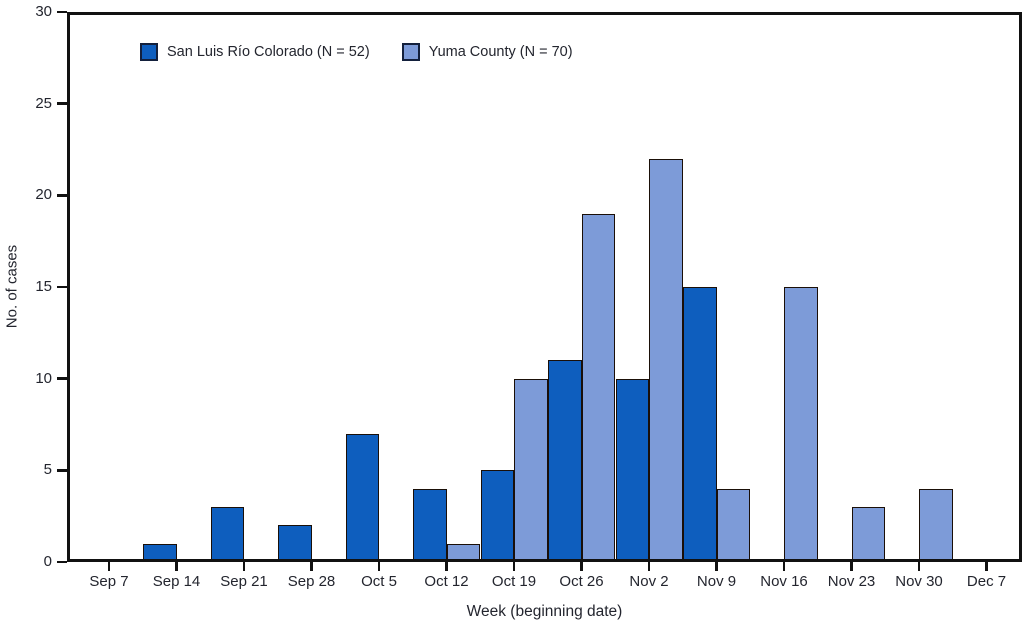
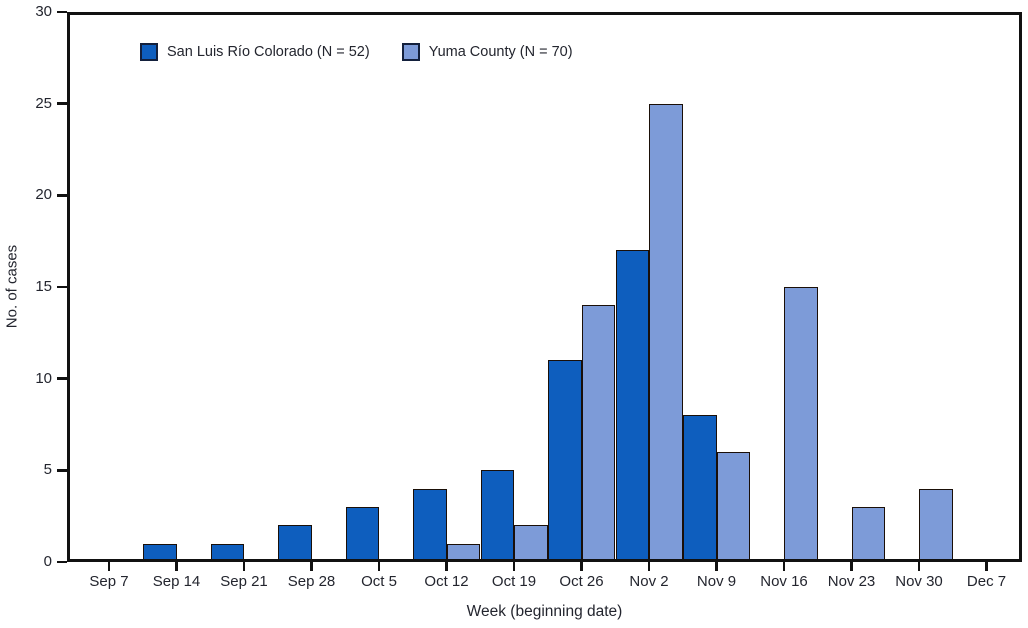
San Luis Río Colorado (N = 52)/Sep 21: 3 -> 1
San Luis Río Colorado (N = 52)/Oct 5: 7 -> 3
Yuma County (N = 70)/Oct 19: 10 -> 2
Yuma County (N = 70)/Oct 26: 19 -> 14
San Luis Río Colorado (N = 52)/Nov 2: 10 -> 17
Yuma County (N = 70)/Nov 2: 22 -> 25
San Luis Río Colorado (N = 52)/Nov 9: 15 -> 8
Yuma County (N = 70)/Nov 9: 4 -> 6
